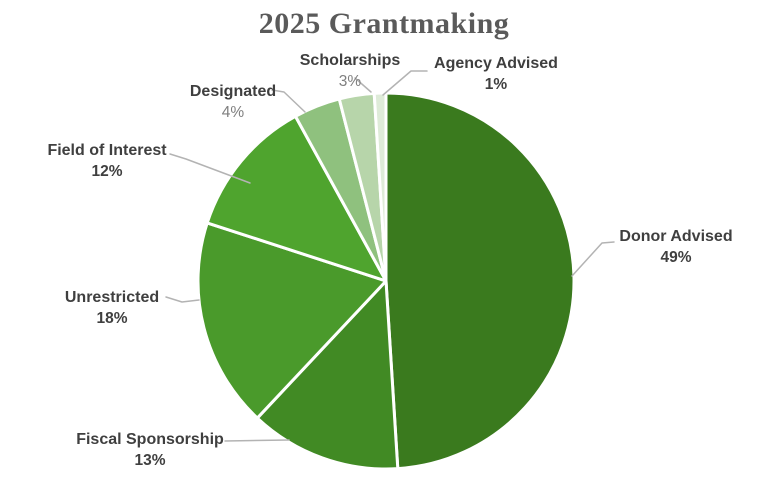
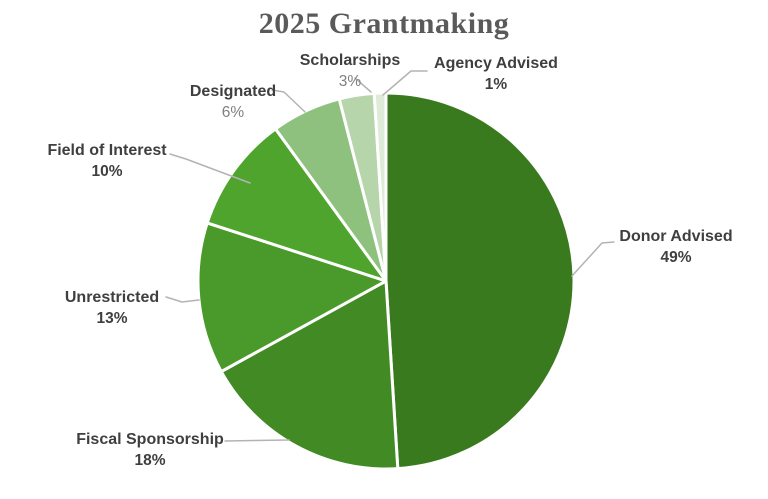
Fiscal Sponsorship: 13% -> 18%
Unrestricted: 18% -> 13%
Field of Interest: 12% -> 10%
Designated: 4% -> 6%
